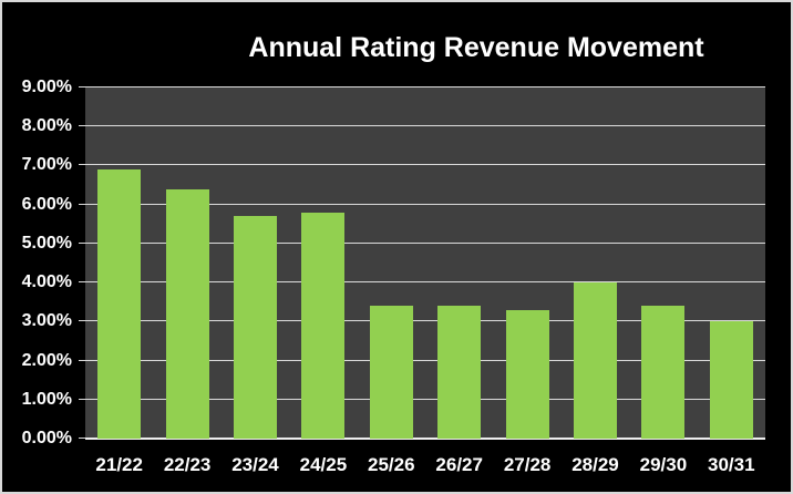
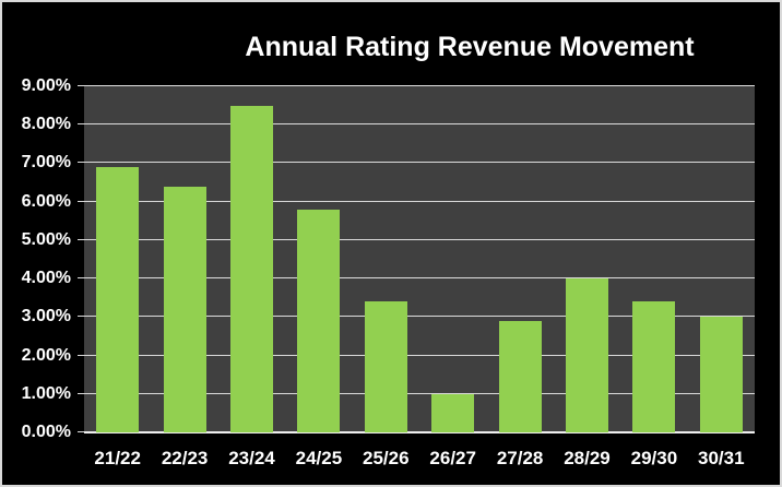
23/24: 5.7% -> 8.5%
26/27: 3.4% -> 1.0%
27/28: 3.3% -> 2.9%
